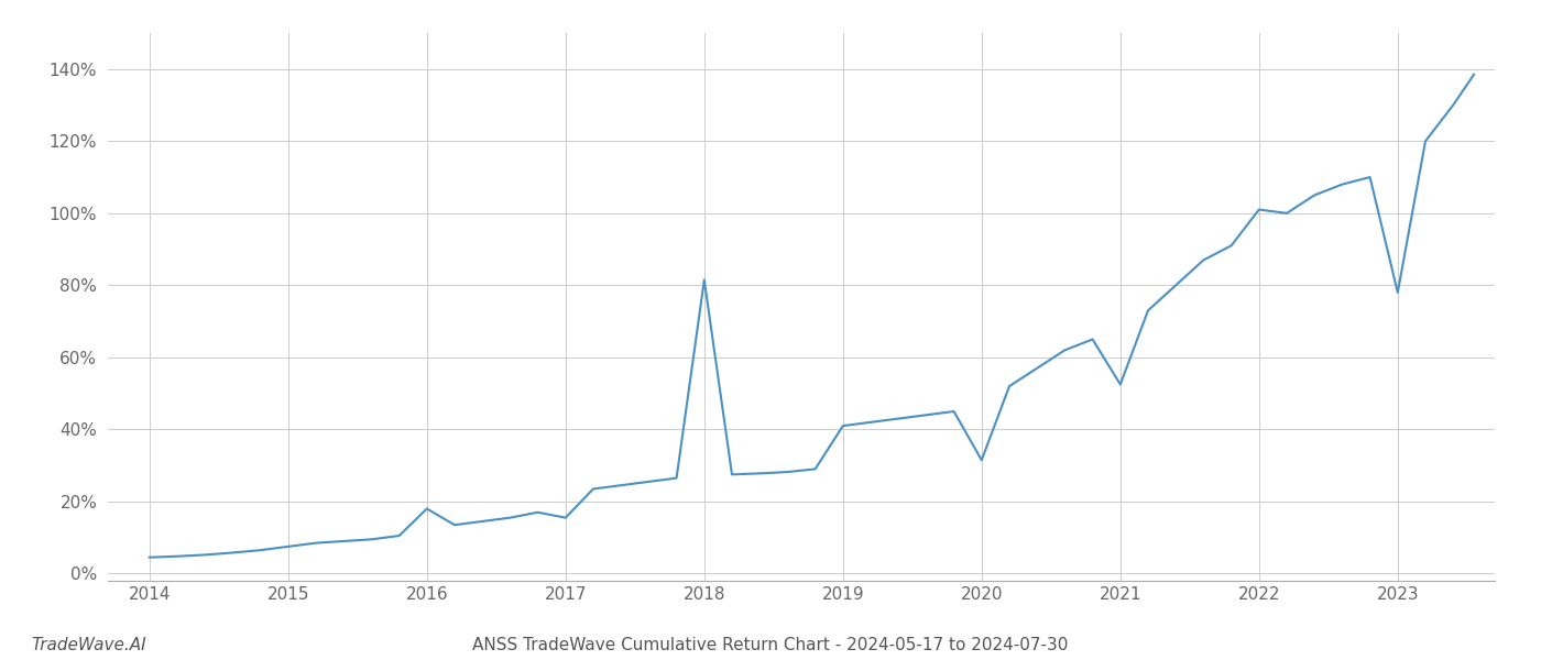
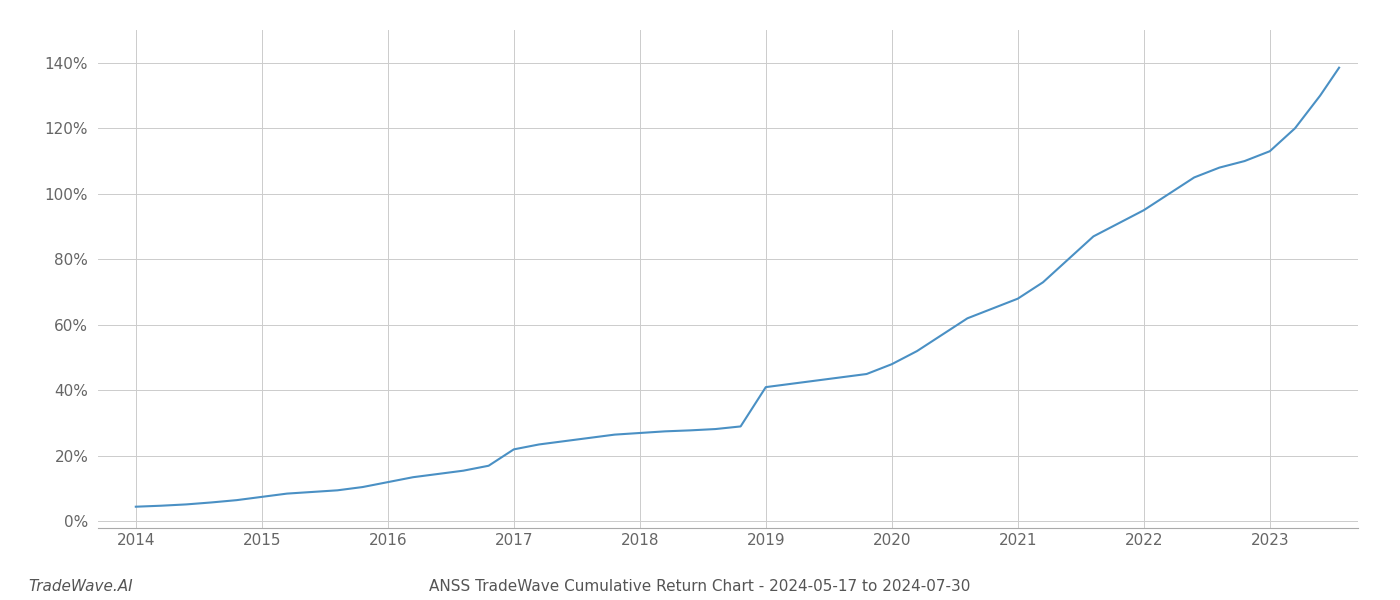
2016: 18.0% -> 12.0%
2017: 15.5% -> 22.0%
2018: 81.5% -> 27.0%
2020: 31.5% -> 48.0%
2021: 52.5% -> 68.0%
2022: 101.0% -> 95.0%
2023: 78.0% -> 113.0%
